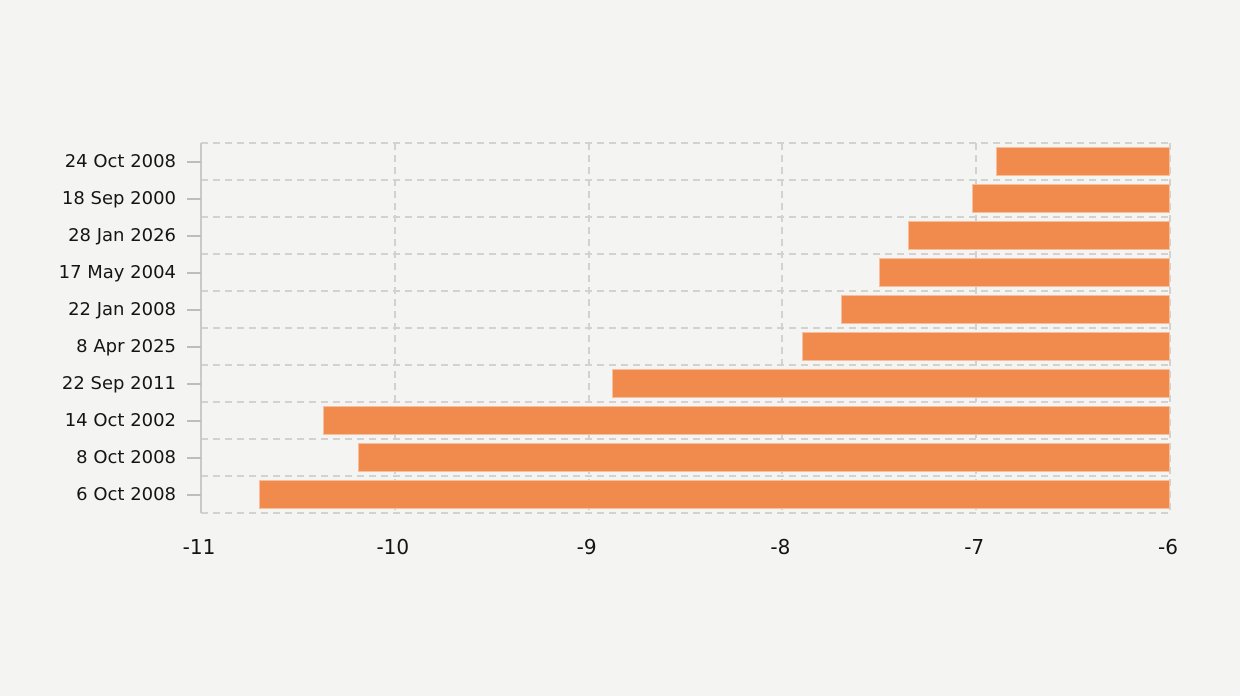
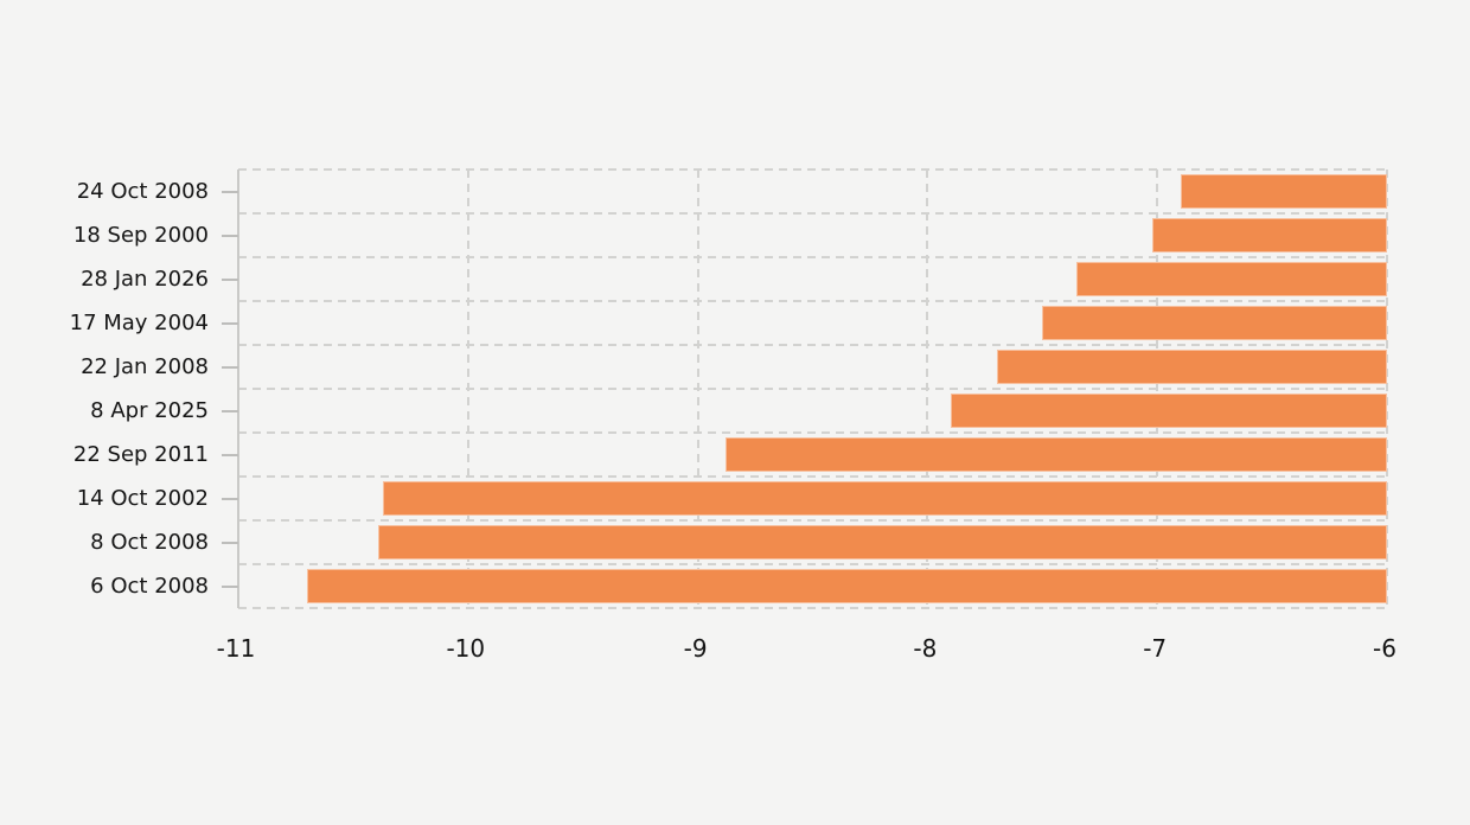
8 Oct 2008: -10.19 -> -10.39
